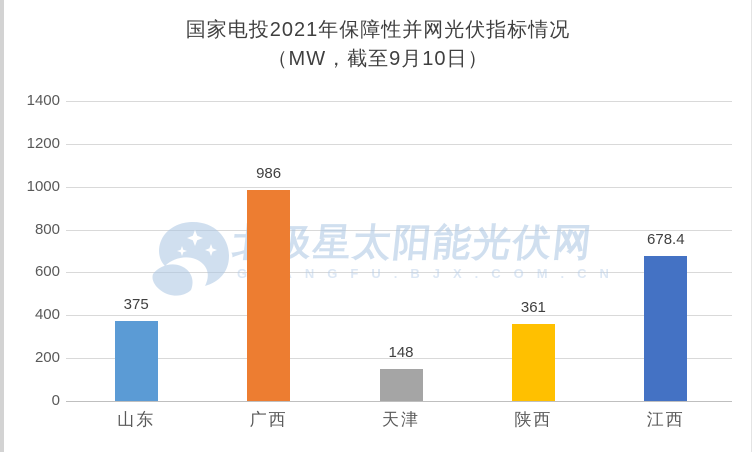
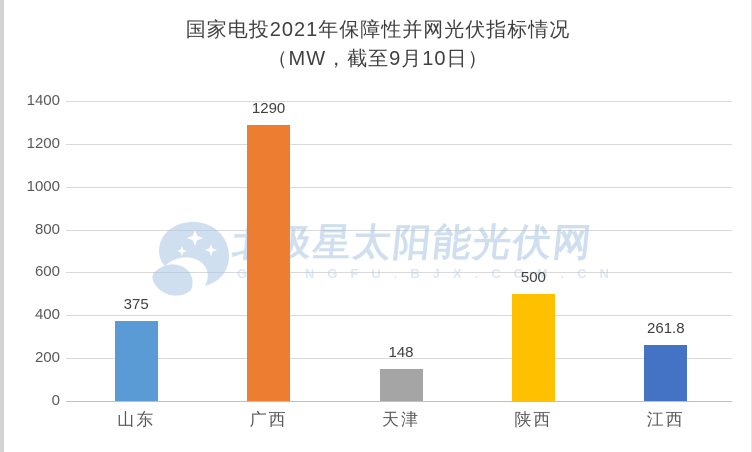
广西: 986 -> 1290
陕西: 361 -> 500
江西: 678.4 -> 261.8
